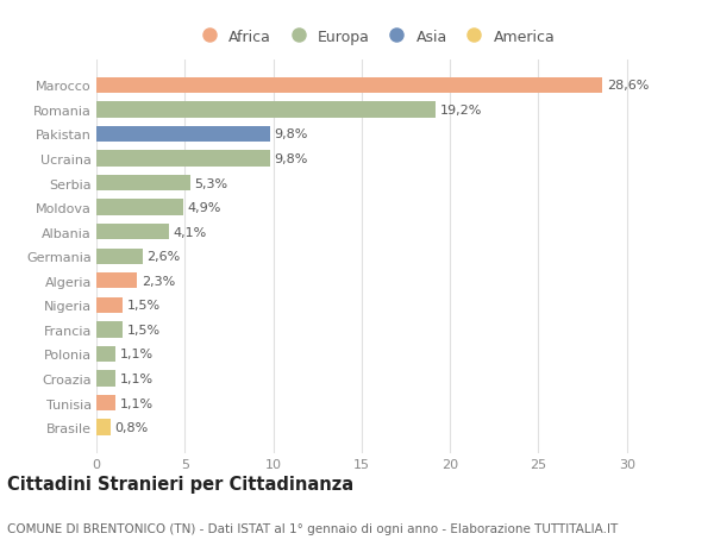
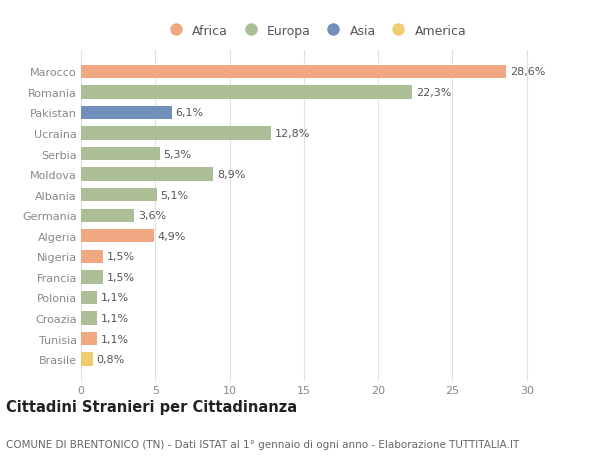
Romania: 19,2% -> 22,3%
Pakistan: 9,8% -> 6,1%
Ucraina: 9,8% -> 12,8%
Moldova: 4,9% -> 8,9%
Albania: 4,1% -> 5,1%
Germania: 2,6% -> 3,6%
Algeria: 2,3% -> 4,9%
